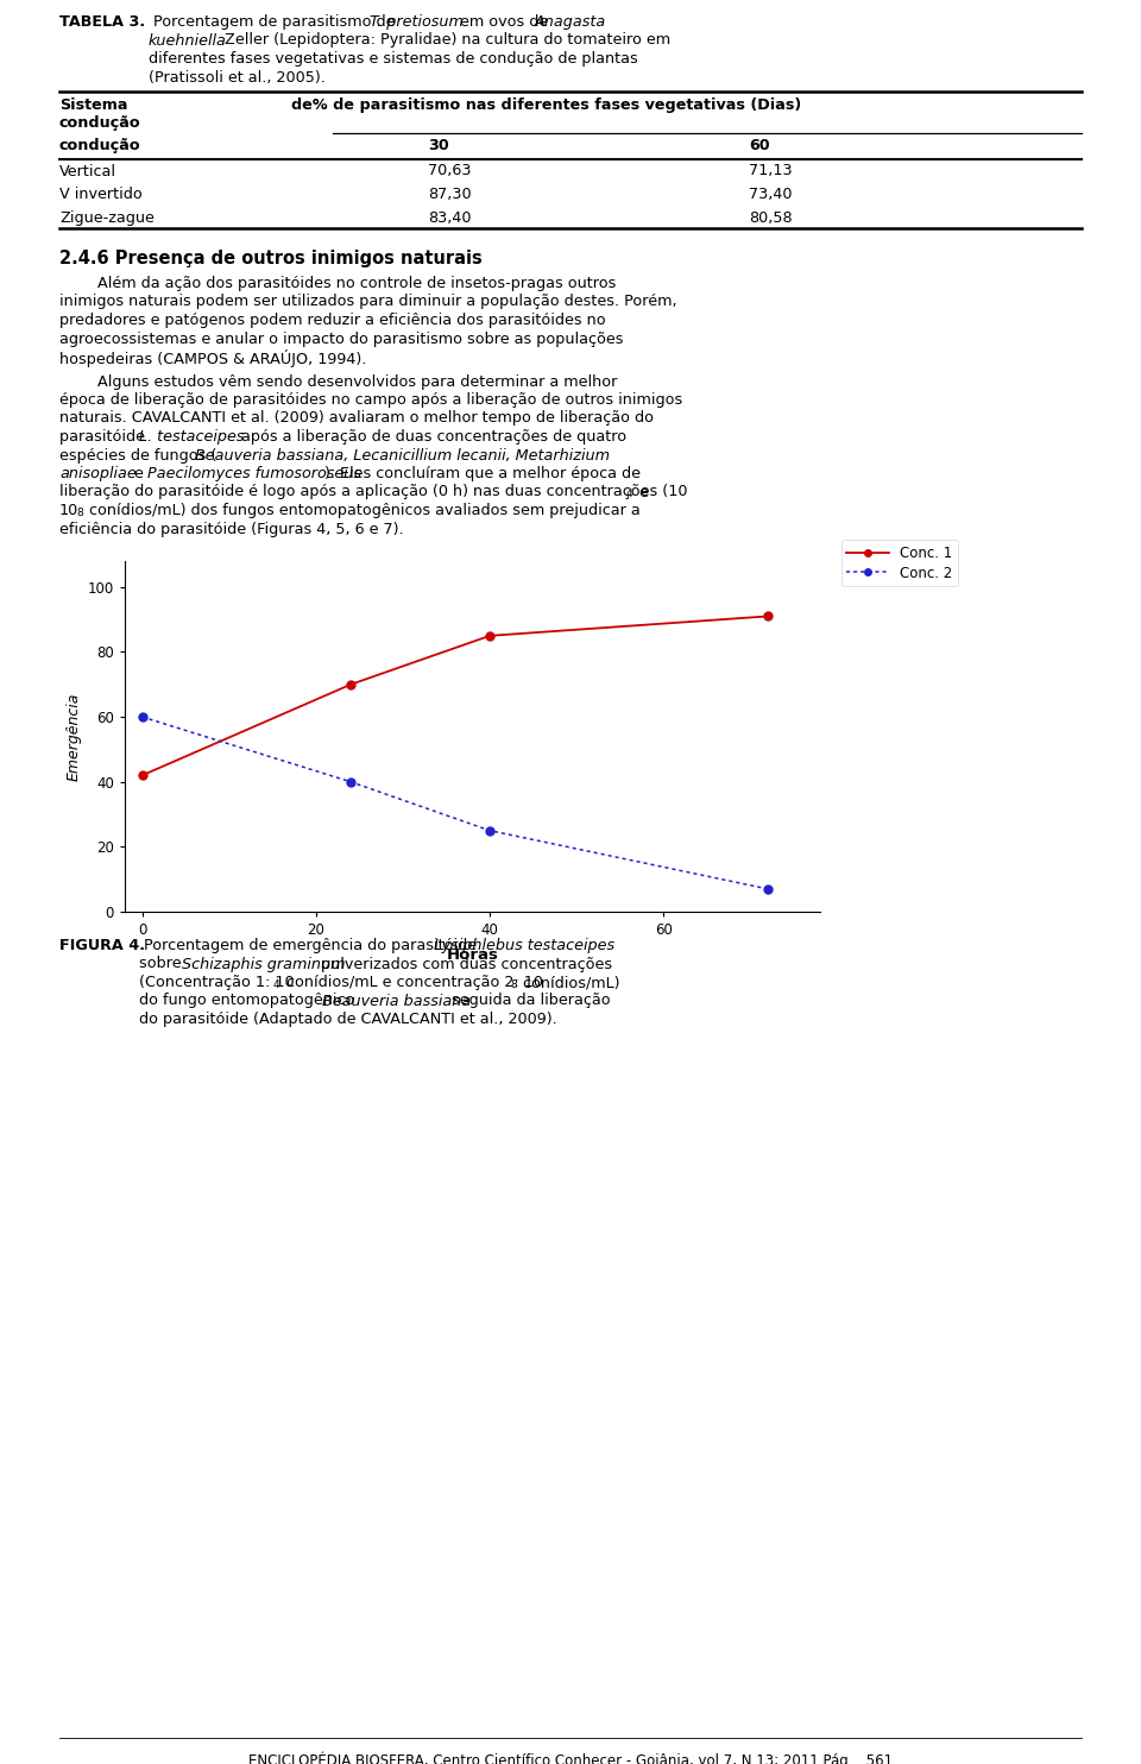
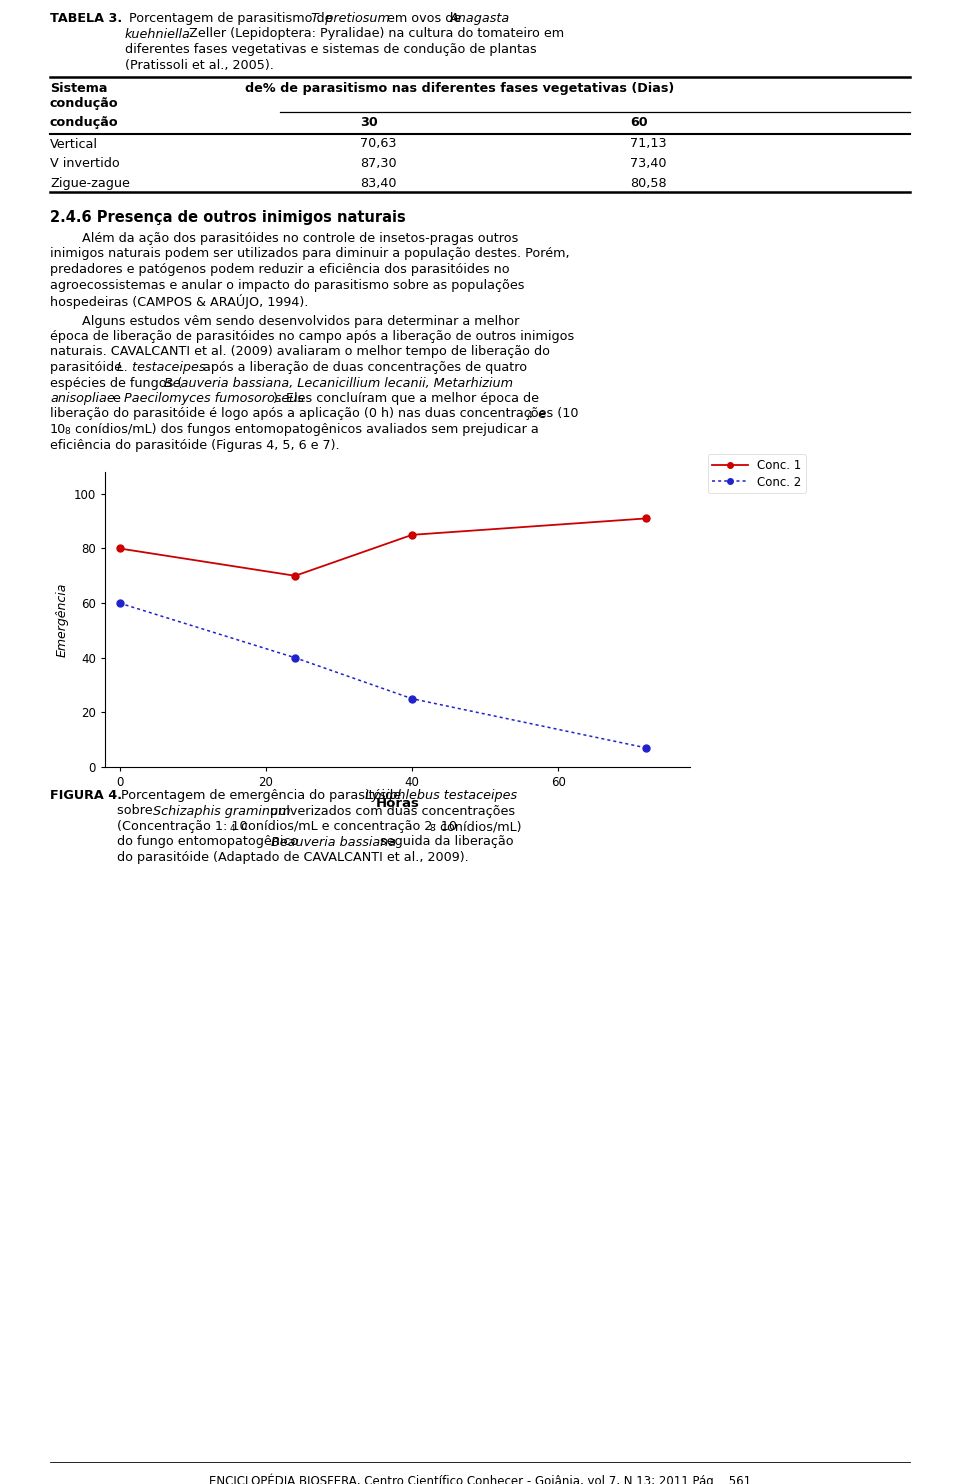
Conc. 1/0: 42 -> 80
